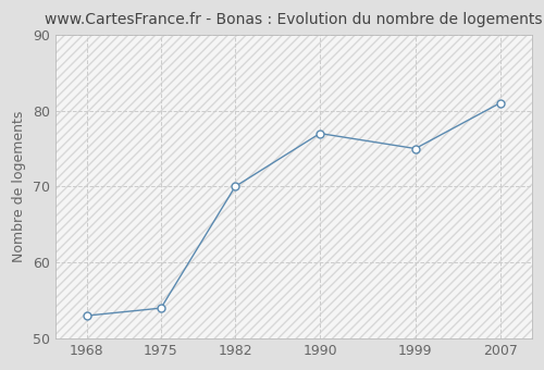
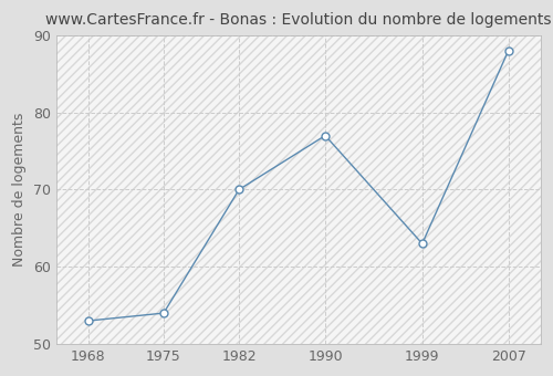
1999: 75 -> 63
2007: 81 -> 88
